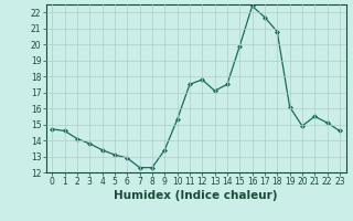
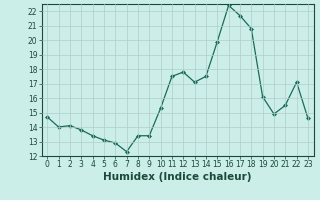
1: 14.6 -> 14.0
8: 12.3 -> 13.4
22: 15.1 -> 17.1
